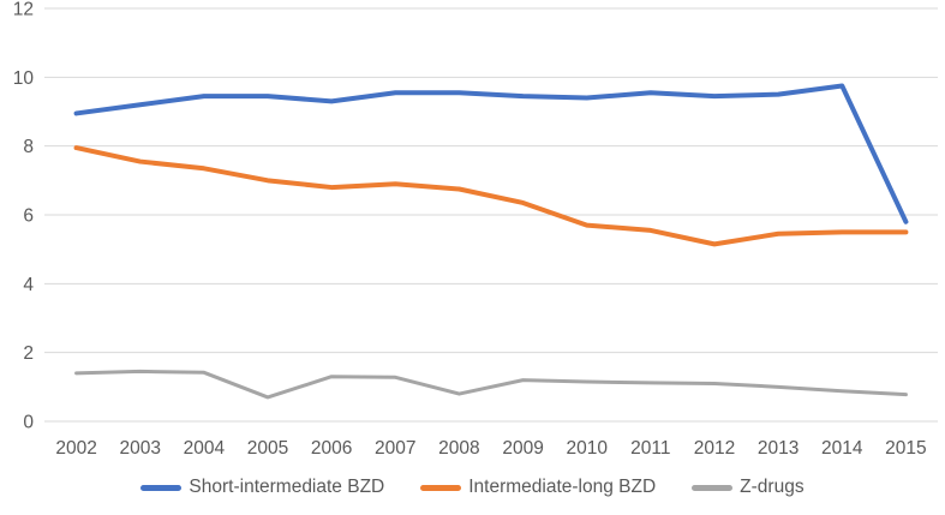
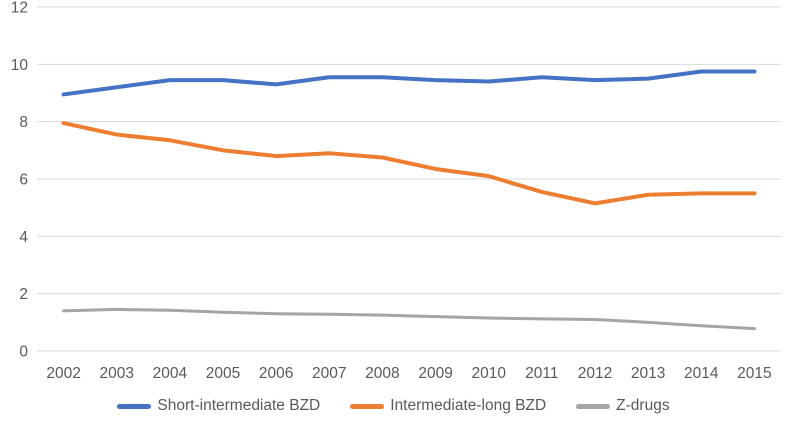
Z-drugs/2005: 0.7 -> 1.4
Z-drugs/2008: 0.8 -> 1.2
Intermediate-long BZD/2010: 5.7 -> 6.1
Short-intermediate BZD/2015: 5.8 -> 9.8
